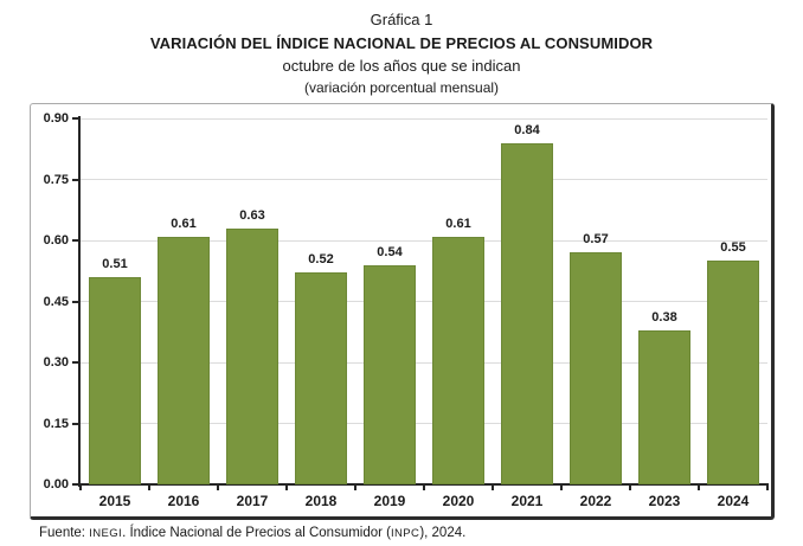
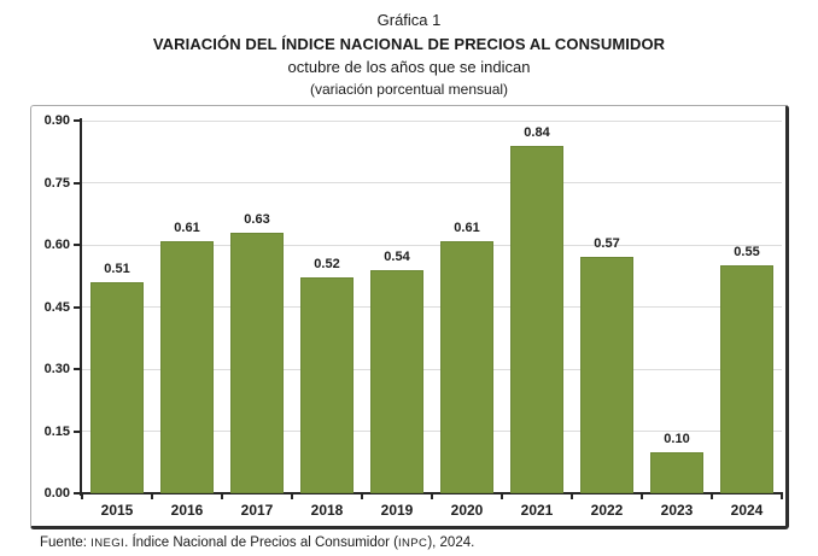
2023: 0.38 -> 0.10
